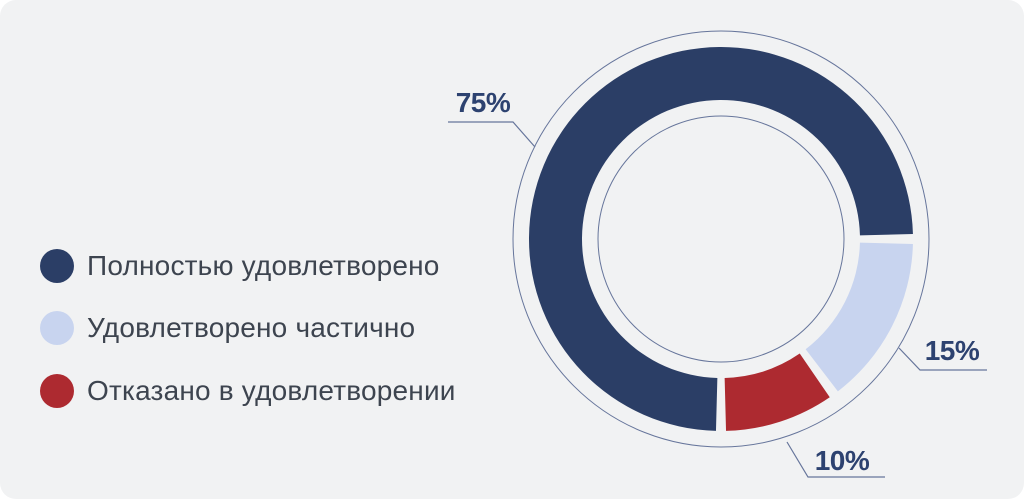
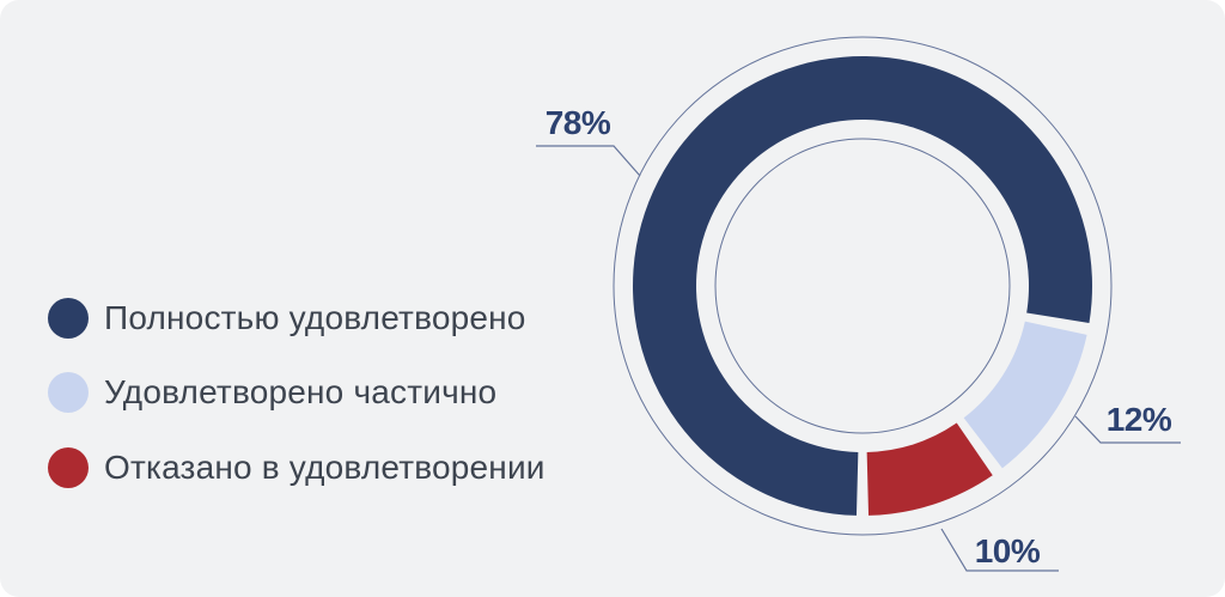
Полностью удовлетворено: 75% -> 78%
Удовлетворено частично: 15% -> 12%
